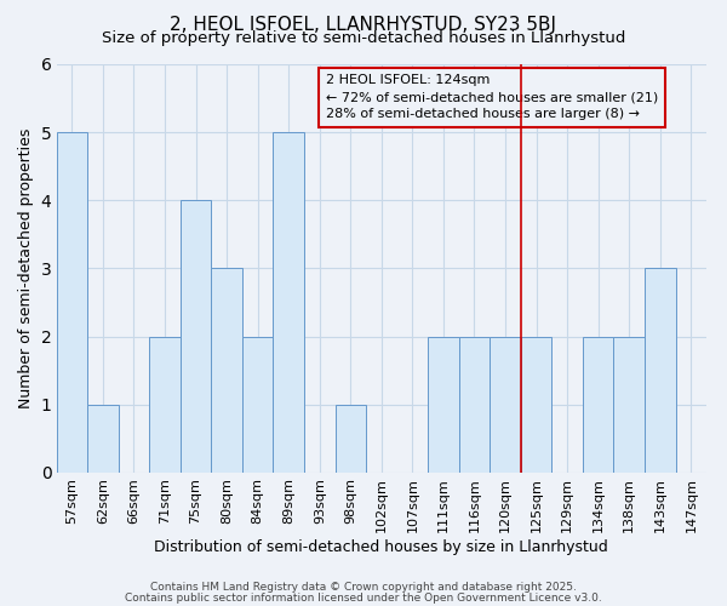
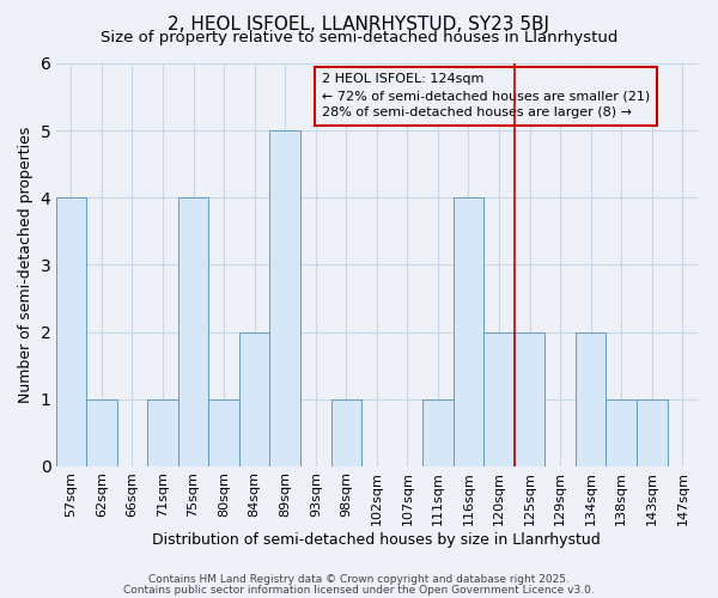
57sqm: 5 -> 4
71sqm: 2 -> 1
80sqm: 3 -> 1
111sqm: 2 -> 1
116sqm: 2 -> 4
138sqm: 2 -> 1
143sqm: 3 -> 1
